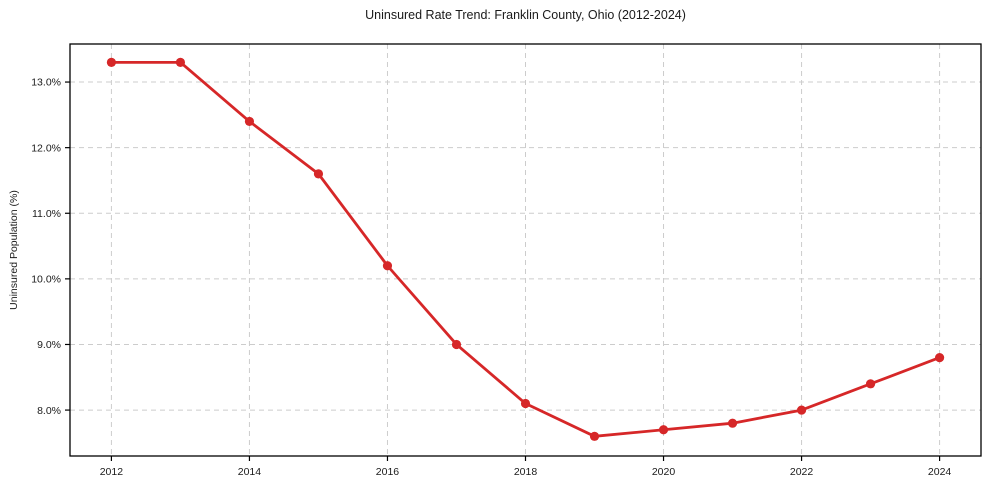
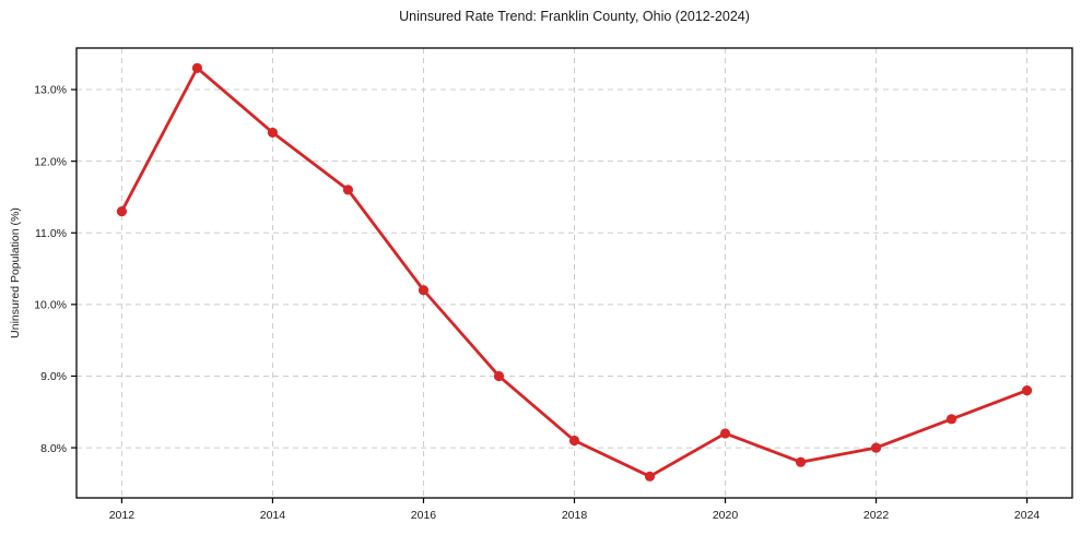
2012: 13.3% -> 11.3%
2020: 7.7% -> 8.2%
